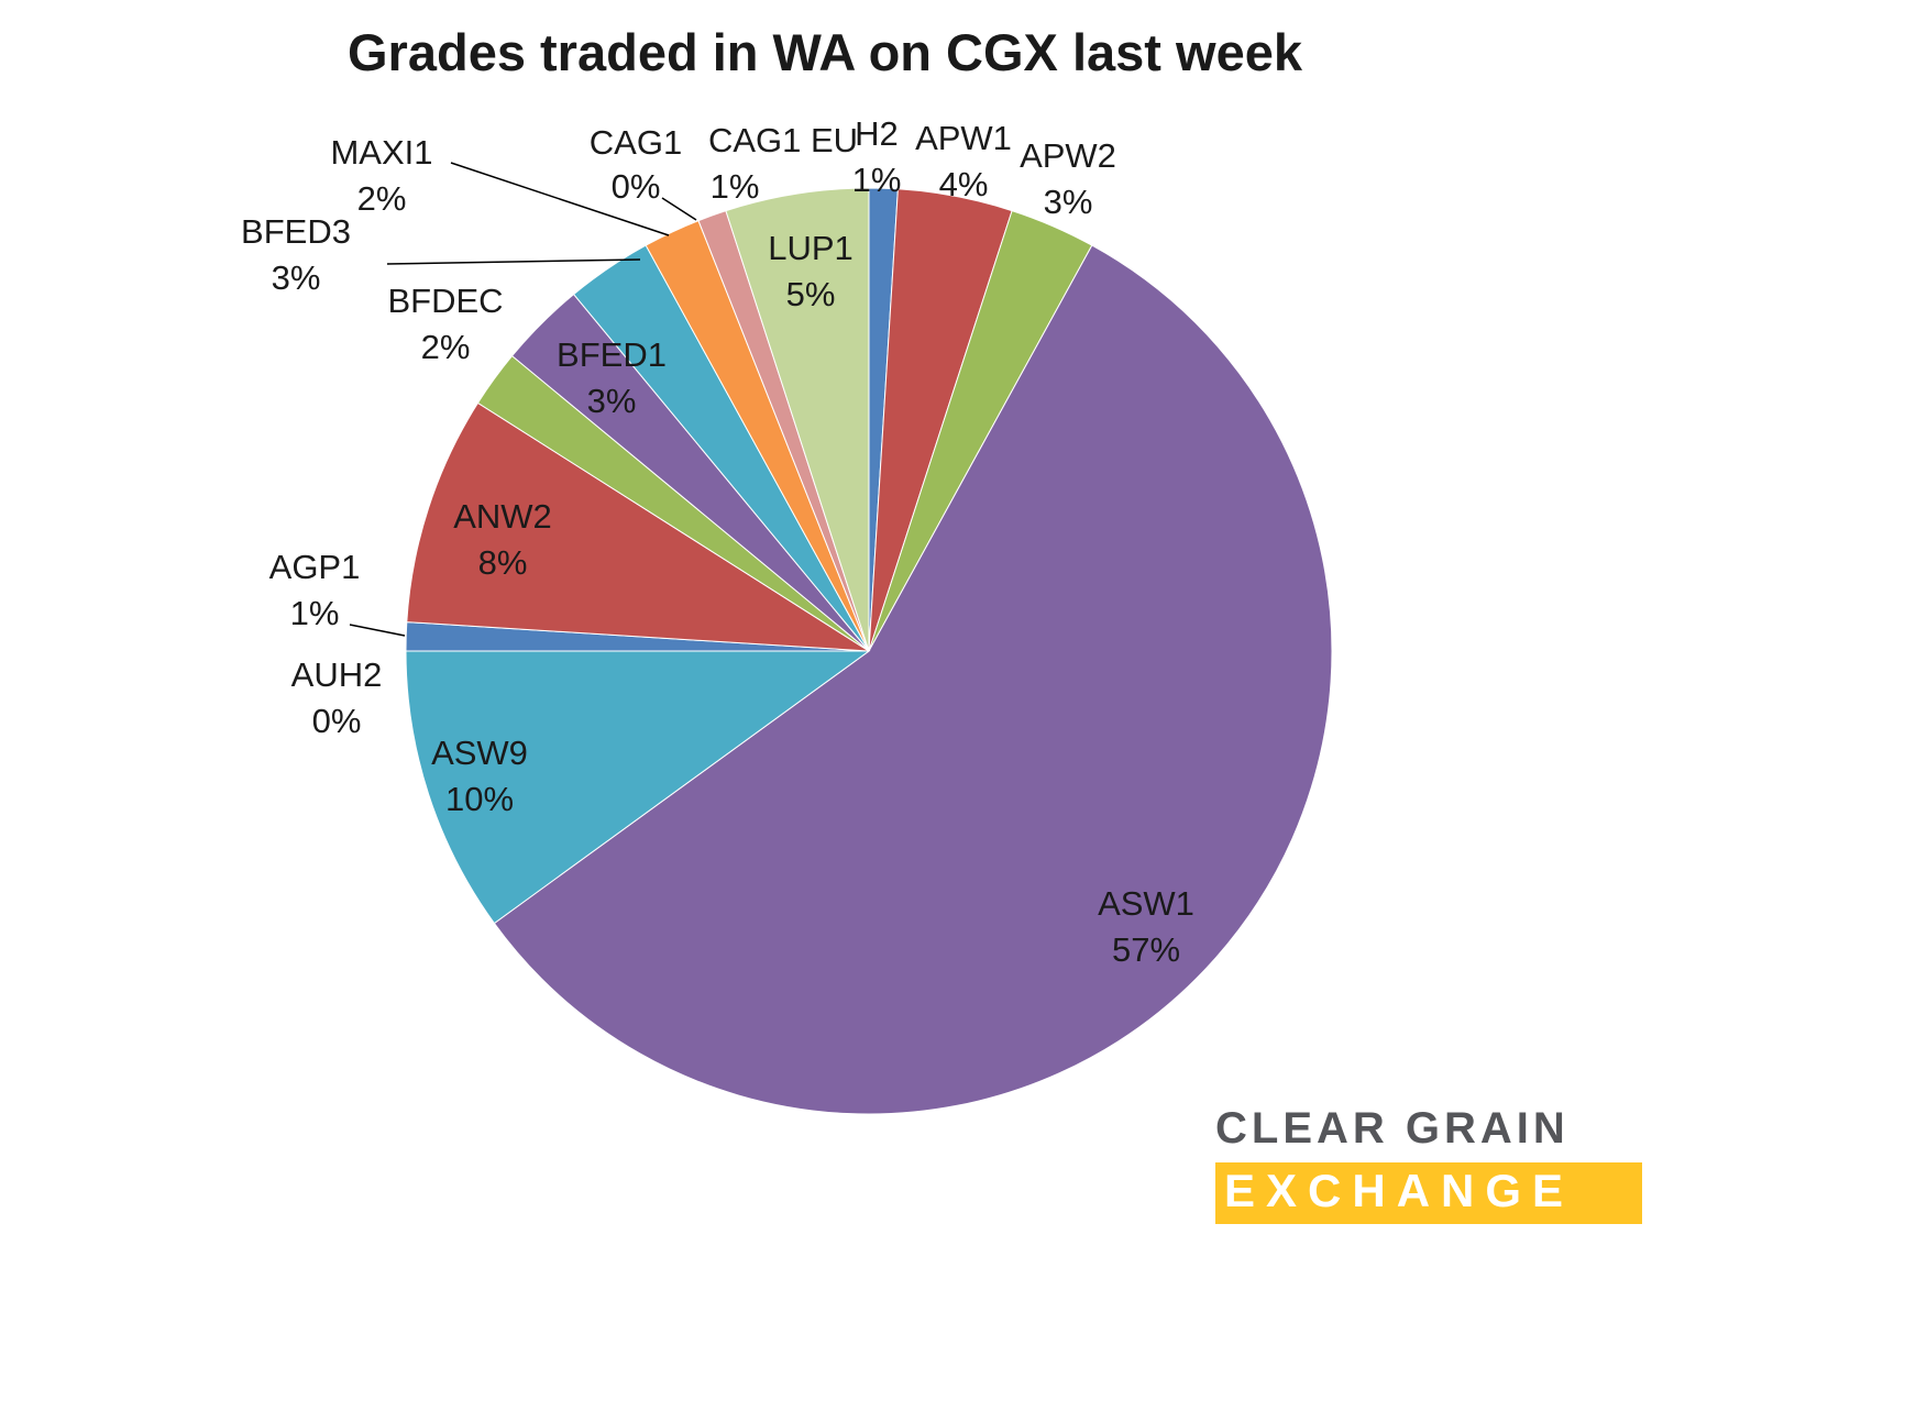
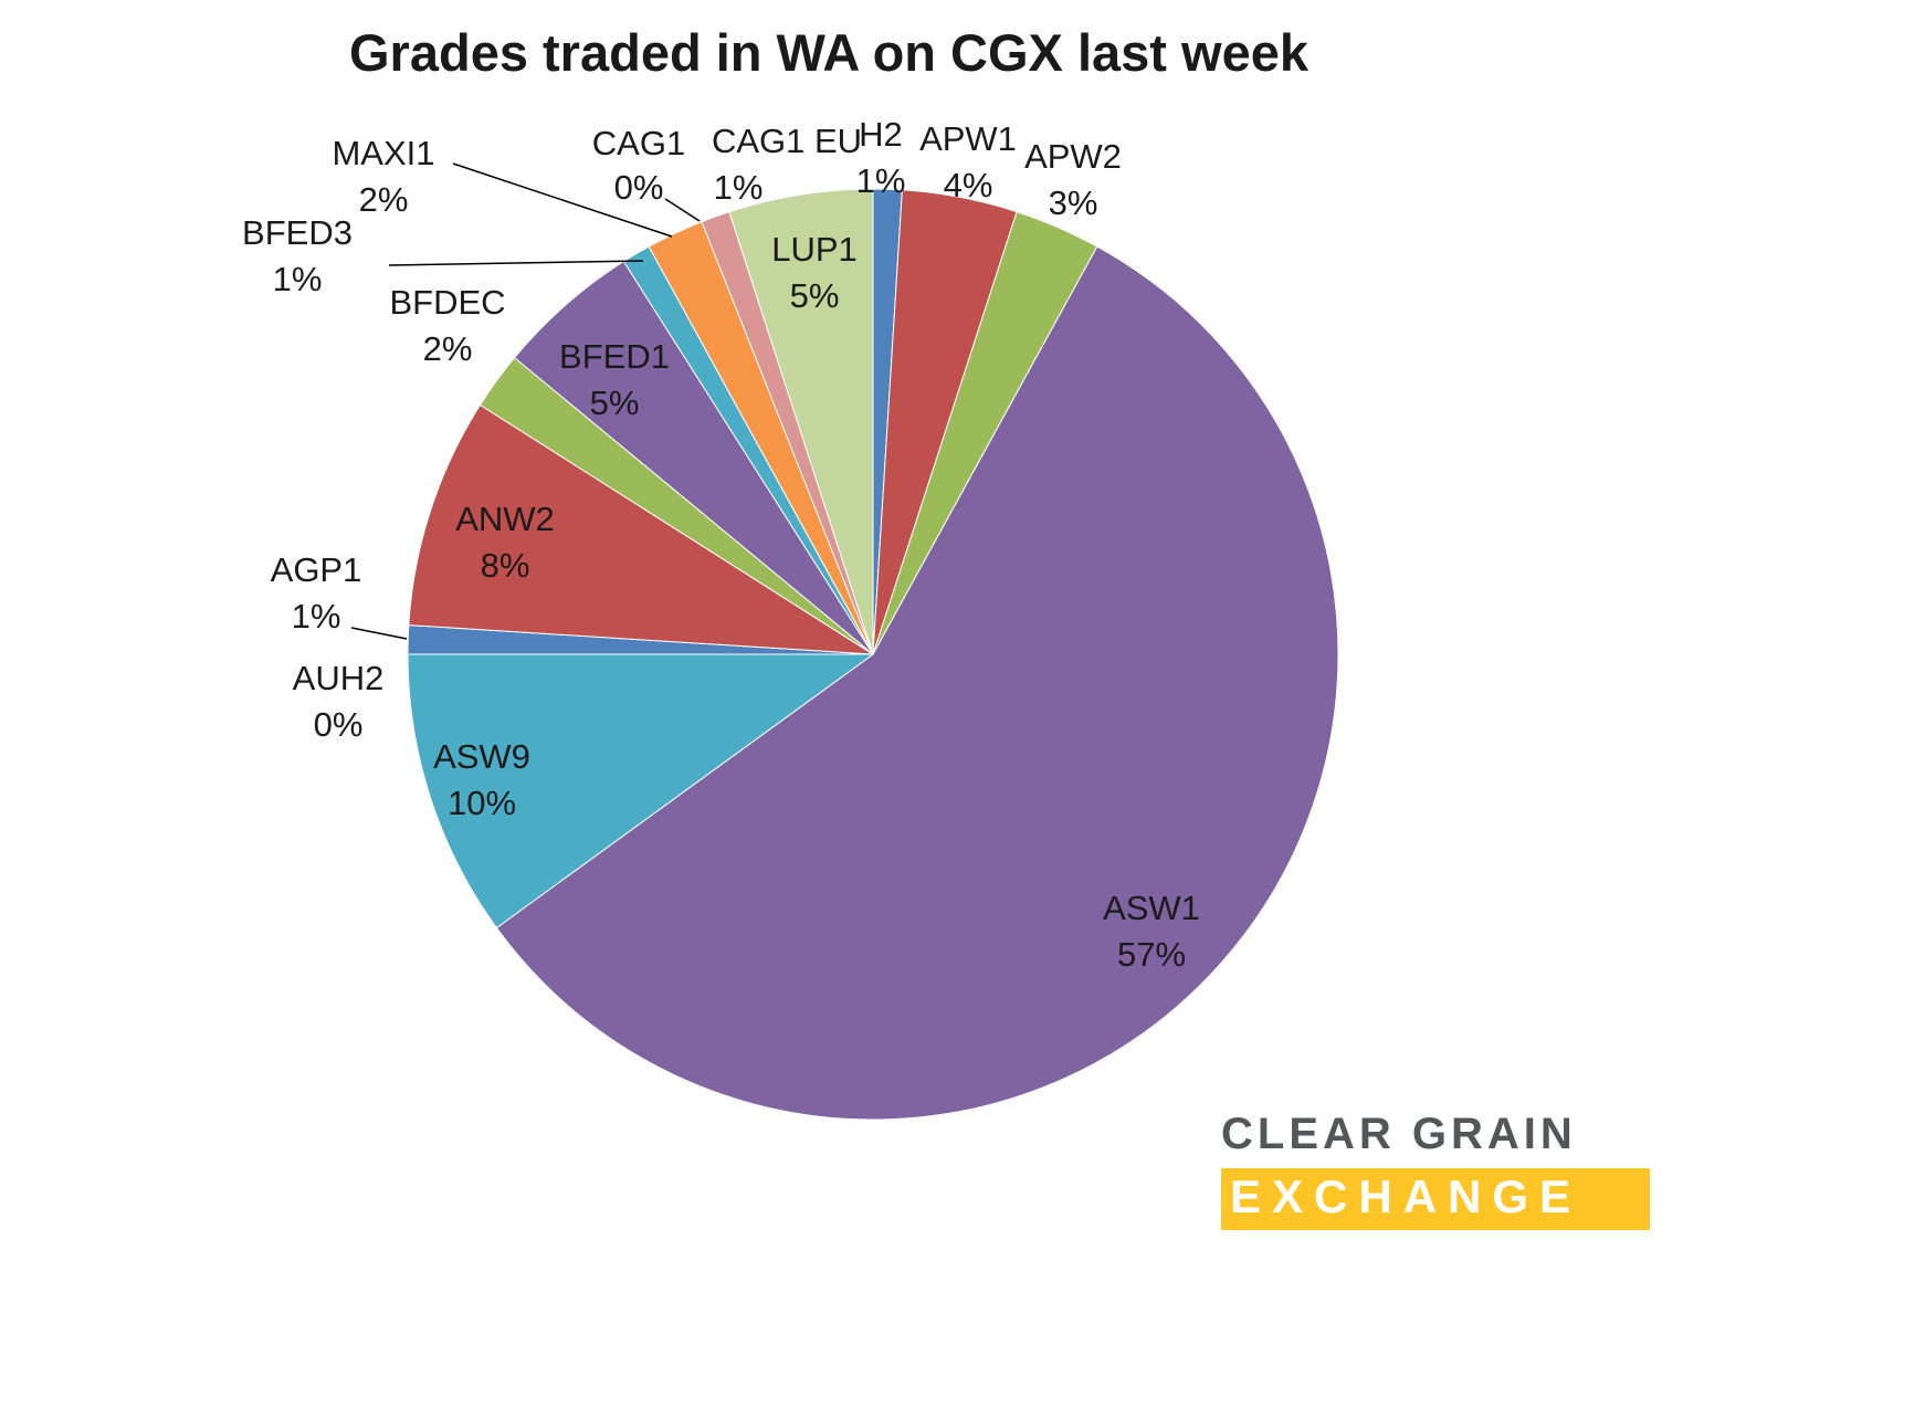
BFED1: 3% -> 5%
BFED3: 3% -> 1%
